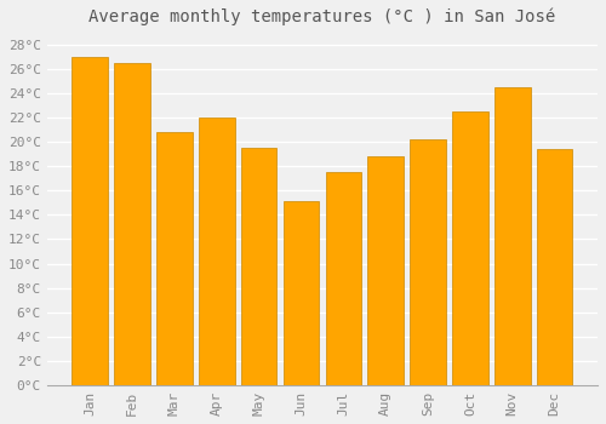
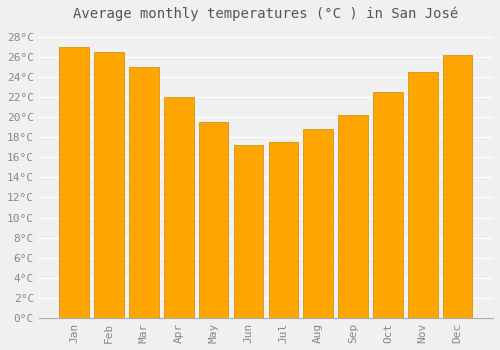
Mar: 20.8°C -> 25.0°C
Jun: 15.1°C -> 17.2°C
Dec: 19.4°C -> 26.2°C
